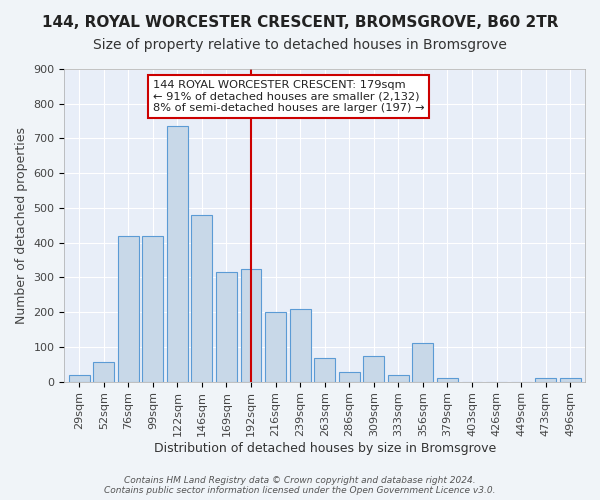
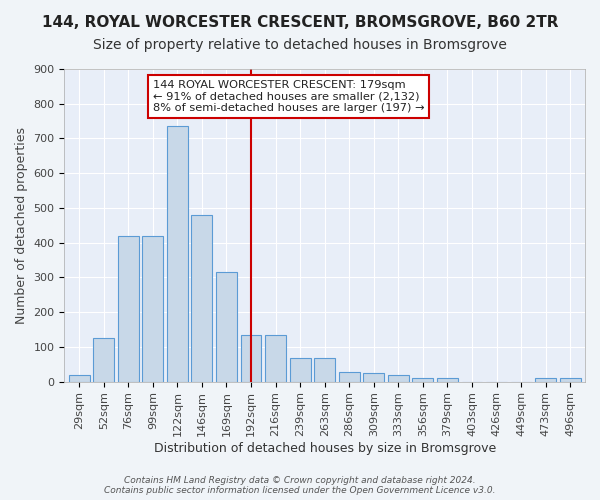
52sqm: 55 -> 125
192sqm: 325 -> 135
216sqm: 200 -> 135
239sqm: 210 -> 68
309sqm: 75 -> 25
356sqm: 110 -> 10
